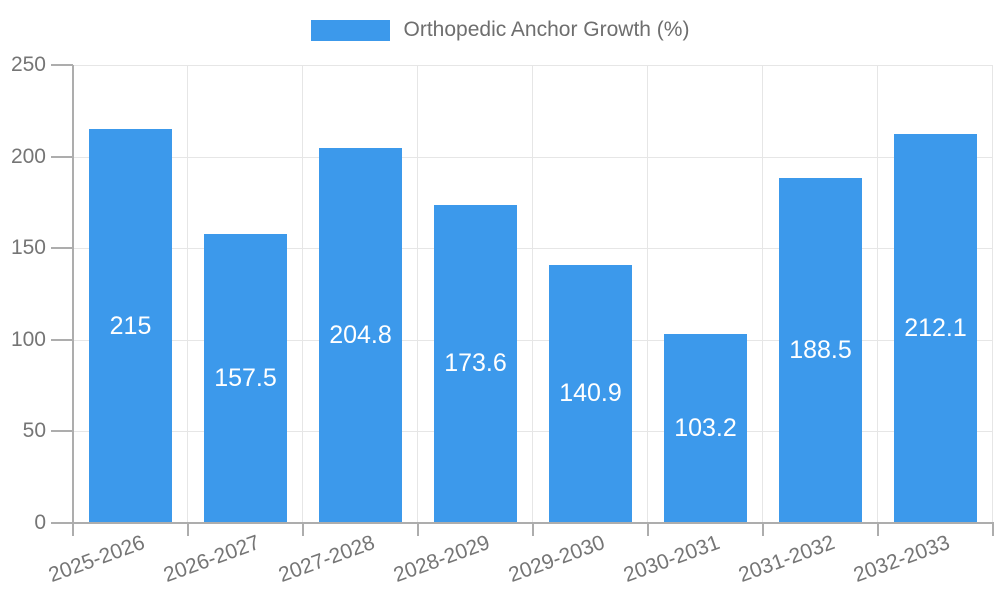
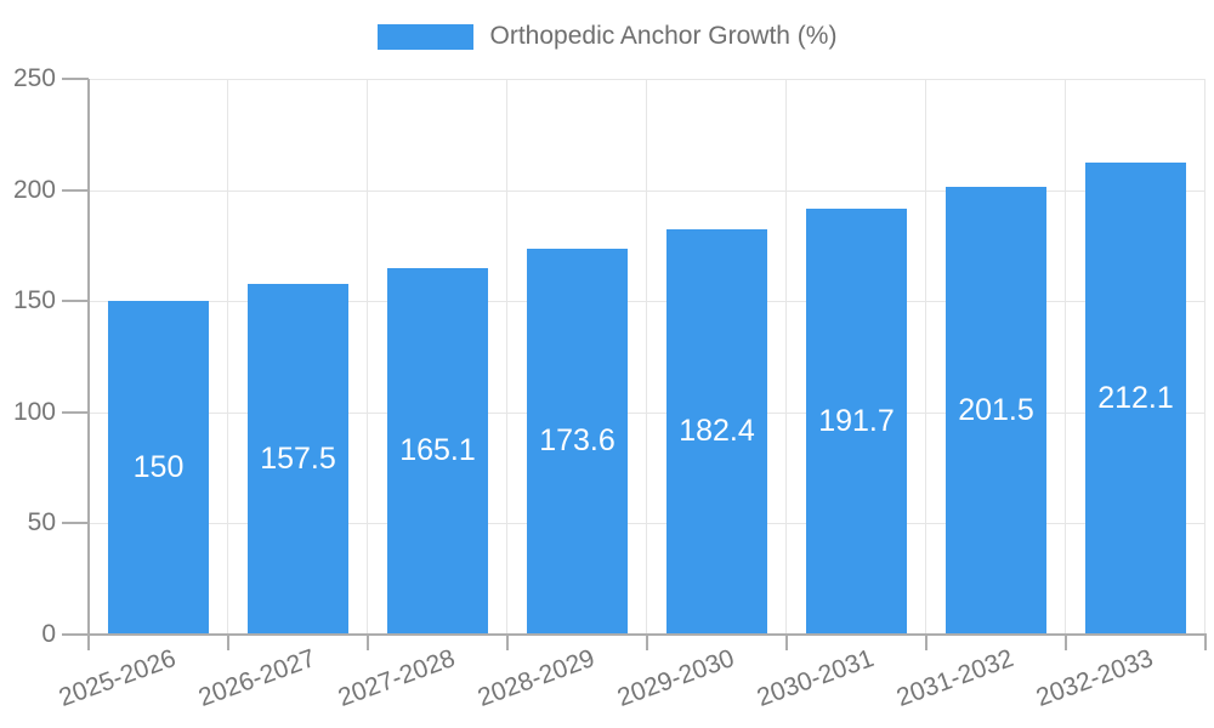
2025-2026: 215 -> 150
2027-2028: 204.8 -> 165.1
2029-2030: 140.9 -> 182.4
2030-2031: 103.2 -> 191.7
2031-2032: 188.5 -> 201.5
